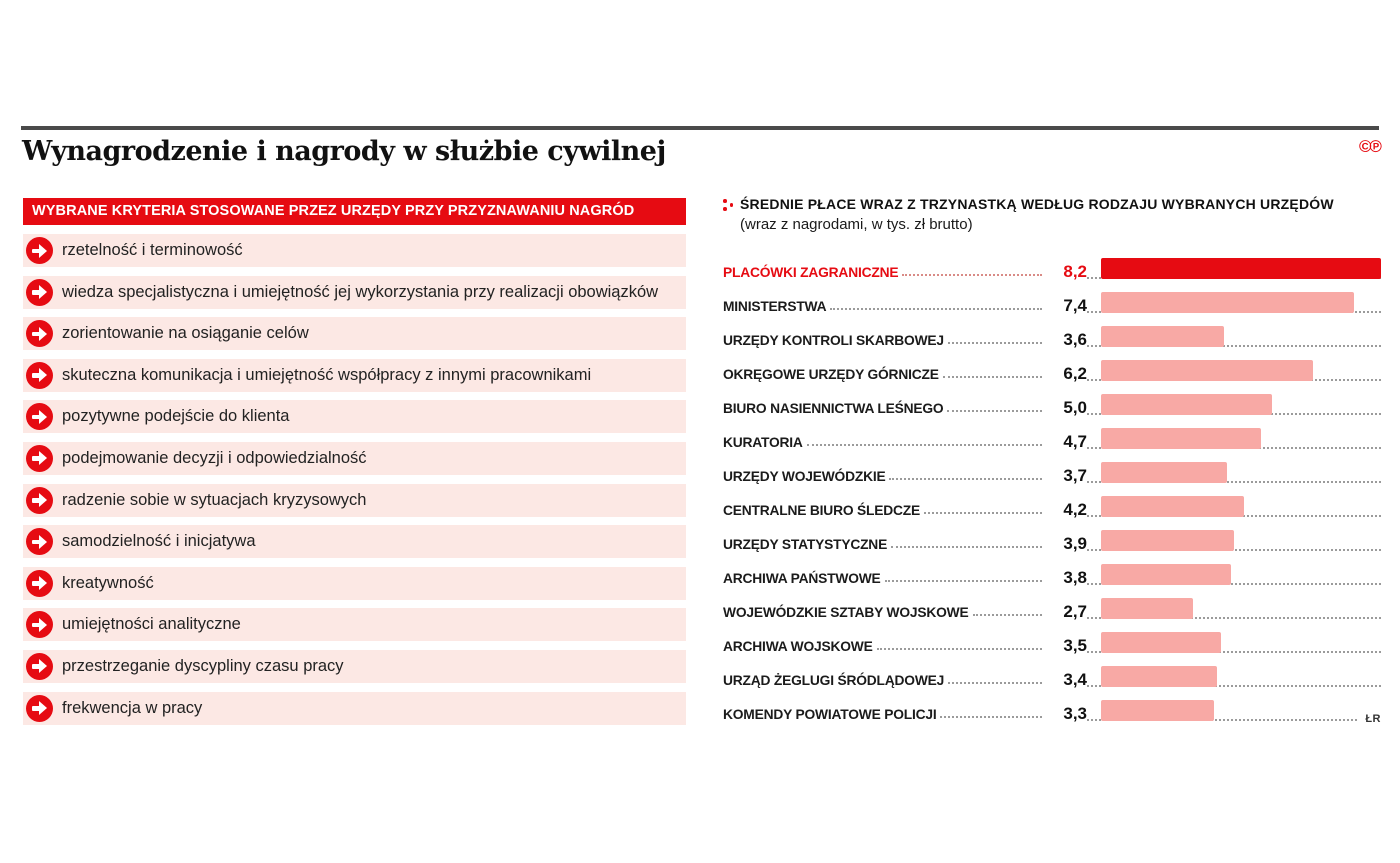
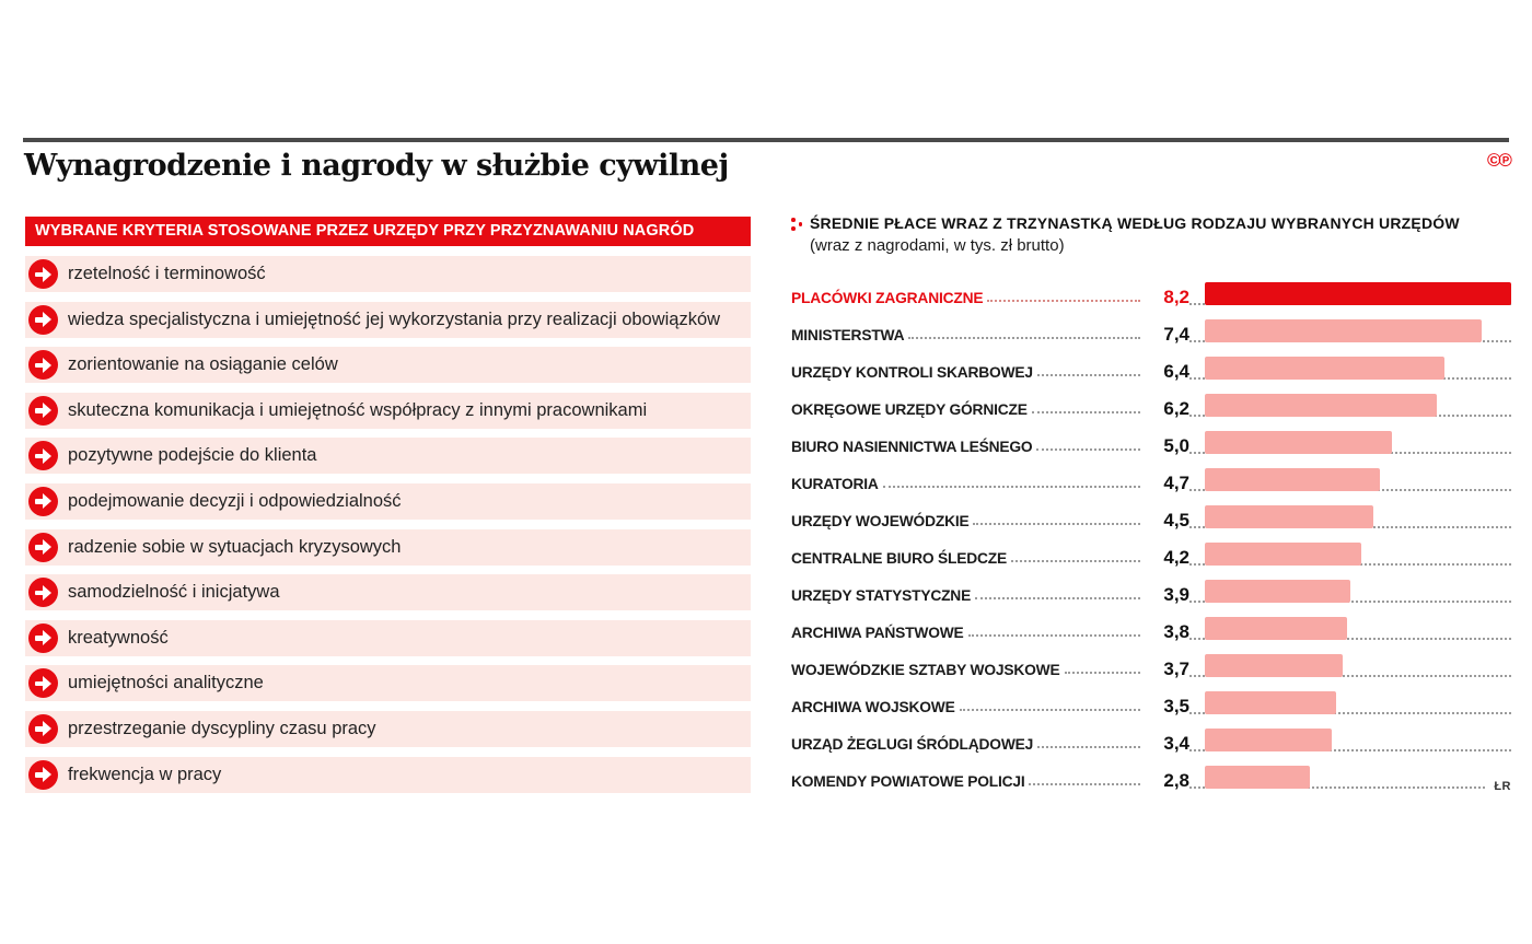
URZĘDY KONTROLI SKARBOWEJ: 3,6 -> 6,4
URZĘDY WOJEWÓDZKIE: 3,7 -> 4,5
WOJEWÓDZKIE SZTABY WOJSKOWE: 2,7 -> 3,7
KOMENDY POWIATOWE POLICJI: 3,3 -> 2,8
